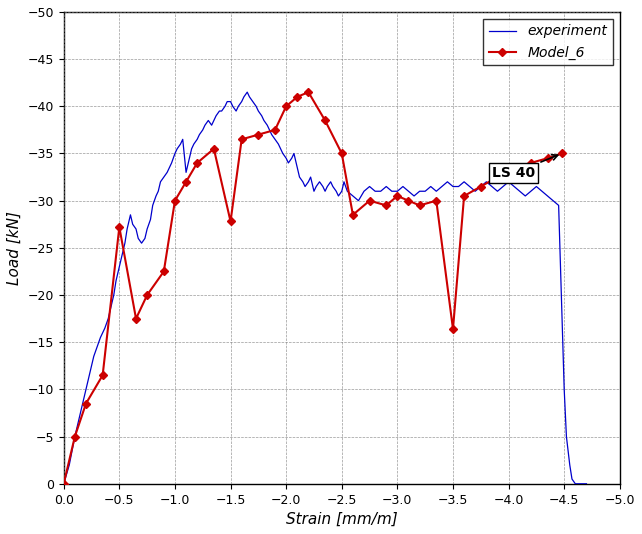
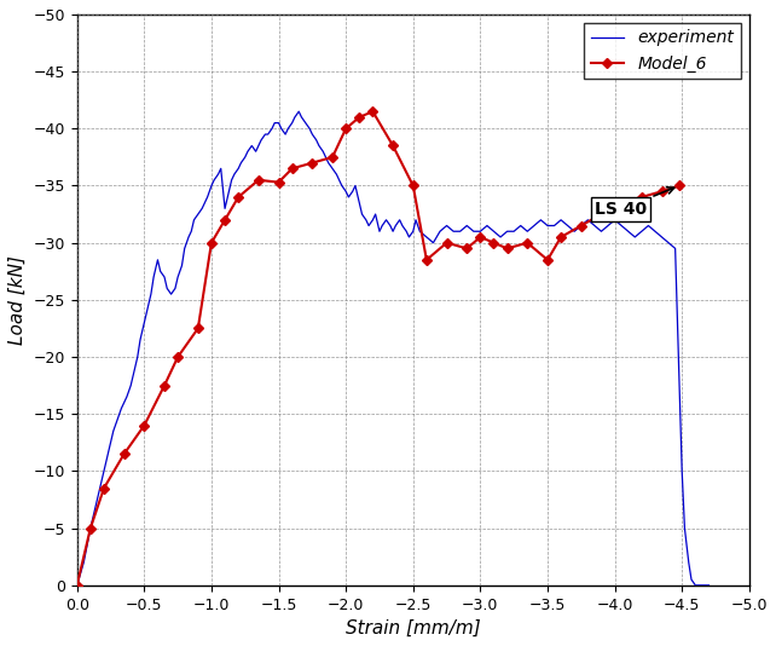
Model_6/−0.5: -27.2 -> -14.0
Model_6/−1.5: -27.8 -> -35.3
Model_6/−3.5: -16.4 -> -28.5
